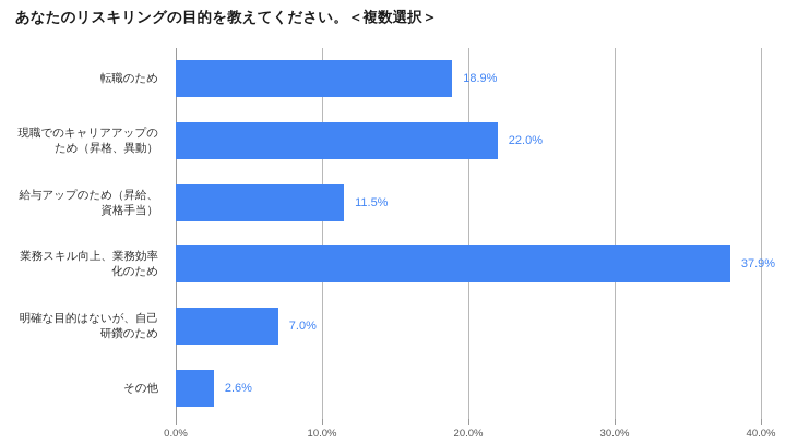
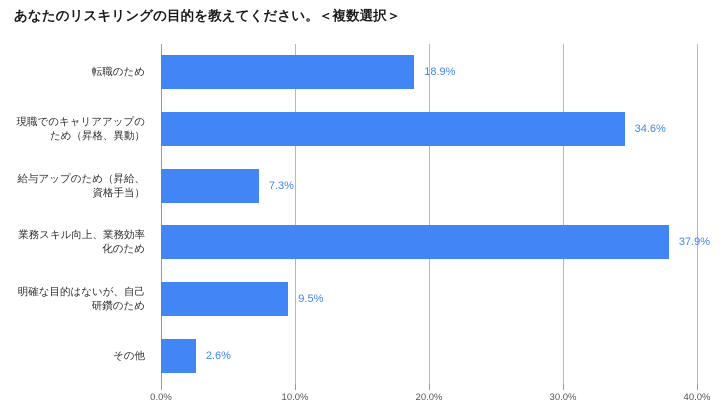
現職でのキャリアアップの ため（昇格、異動）: 22.0% -> 34.6%
給与アップのため（昇給、 資格手当）: 11.5% -> 7.3%
明確な目的はないが、自己 研鑽のため: 7.0% -> 9.5%
